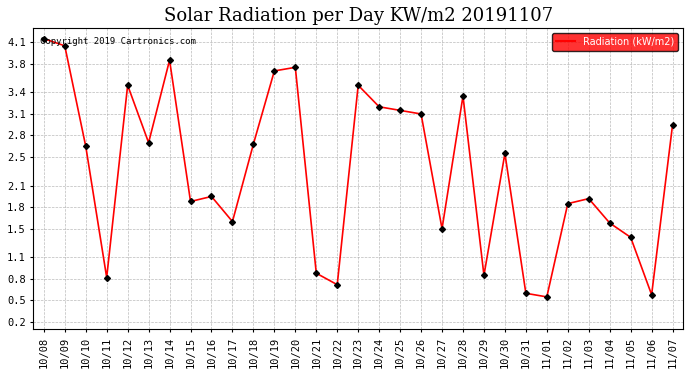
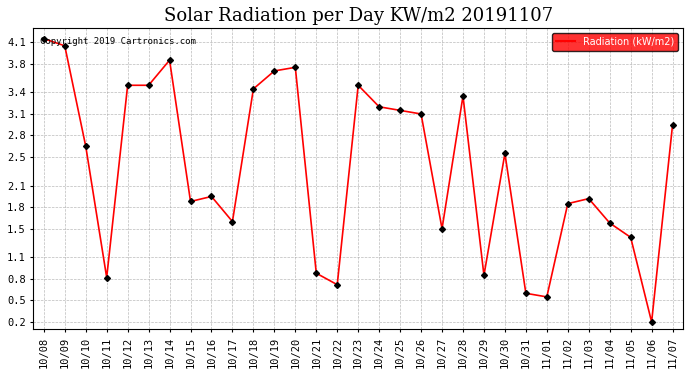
10/13: 2.70 -> 3.50
10/18: 2.68 -> 3.45
11/06: 0.58 -> 0.20
